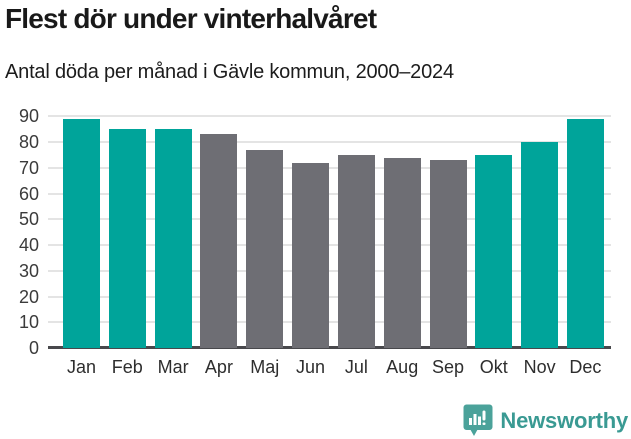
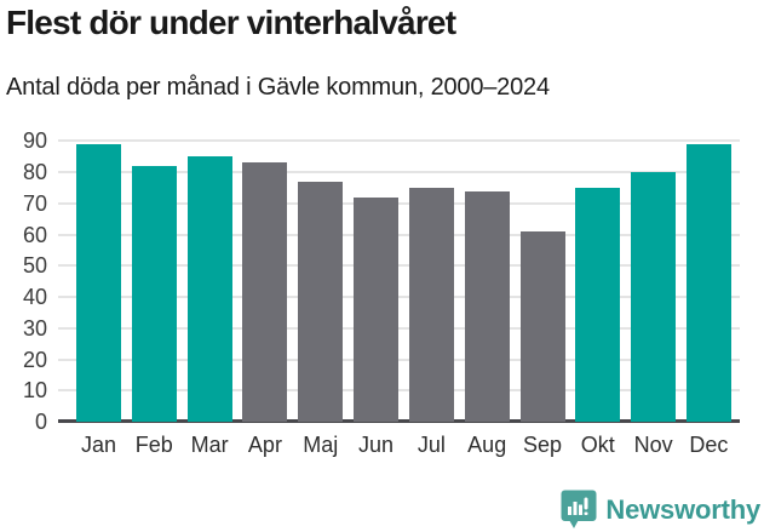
Feb: 85 -> 82
Sep: 73 -> 61
